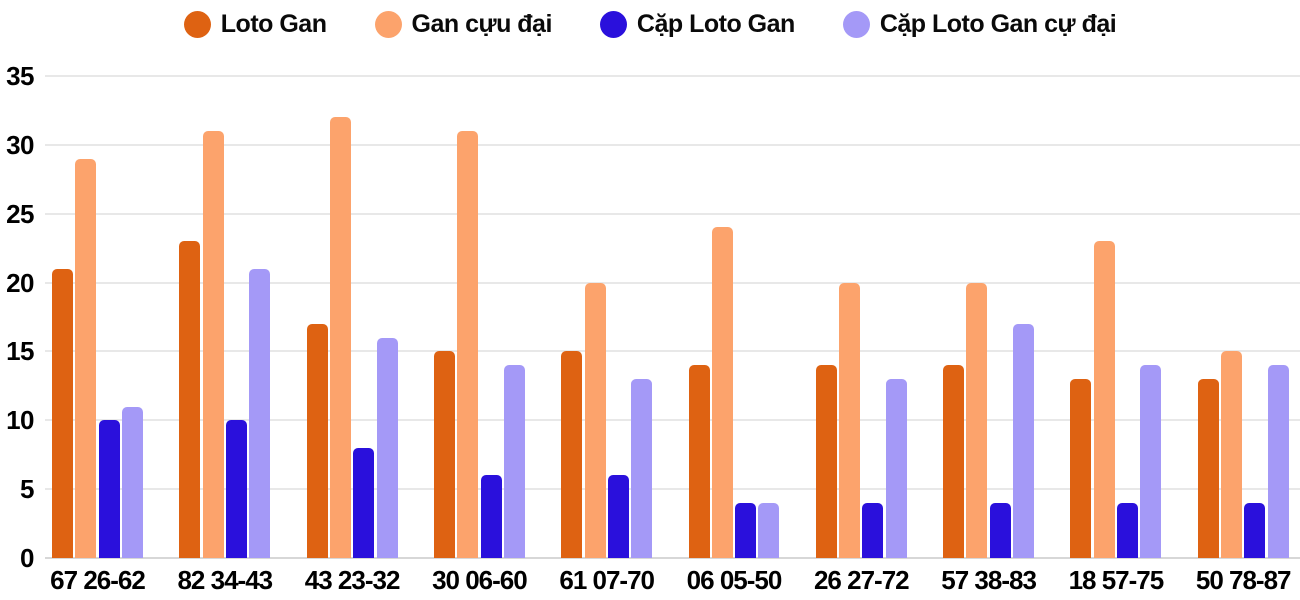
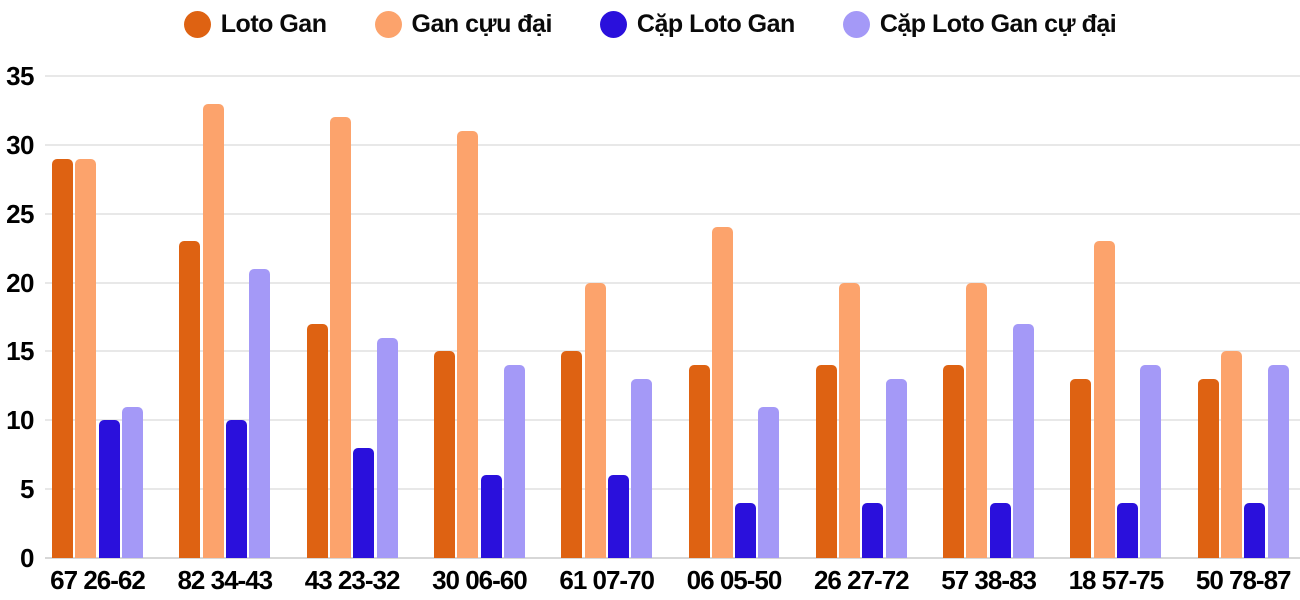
Loto Gan/67 26-62: 21 -> 29
Gan cựu đại/82 34-43: 31 -> 33
Cặp Loto Gan cự đại/06 05-50: 4 -> 11
